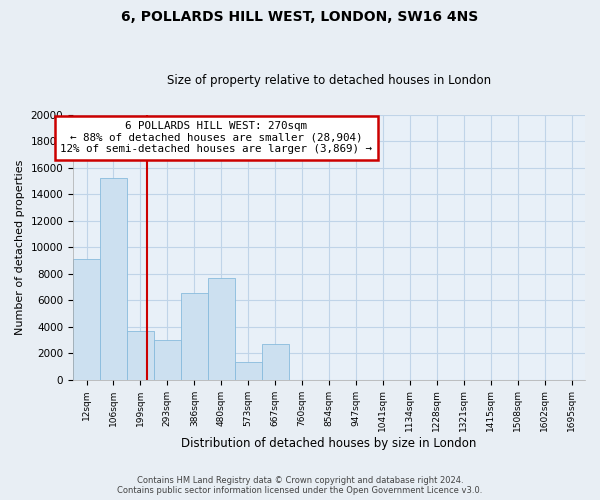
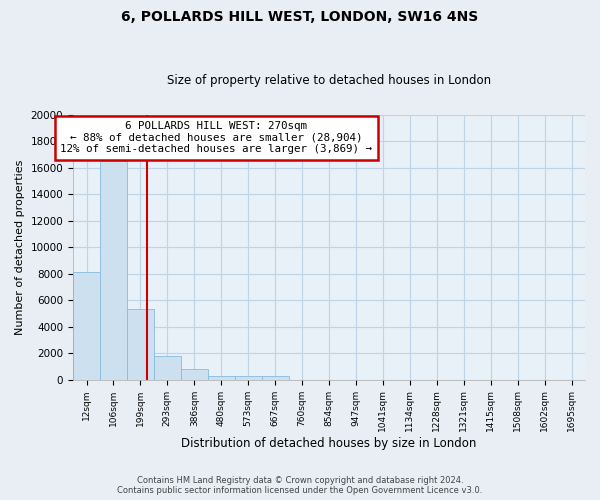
12sqm: 9100 -> 8100
106sqm: 15200 -> 16500
199sqm: 3700 -> 5300
293sqm: 3000 -> 1800
386sqm: 6500 -> 800
480sqm: 7700 -> 300
573sqm: 1300 -> 300
667sqm: 2700 -> 300
